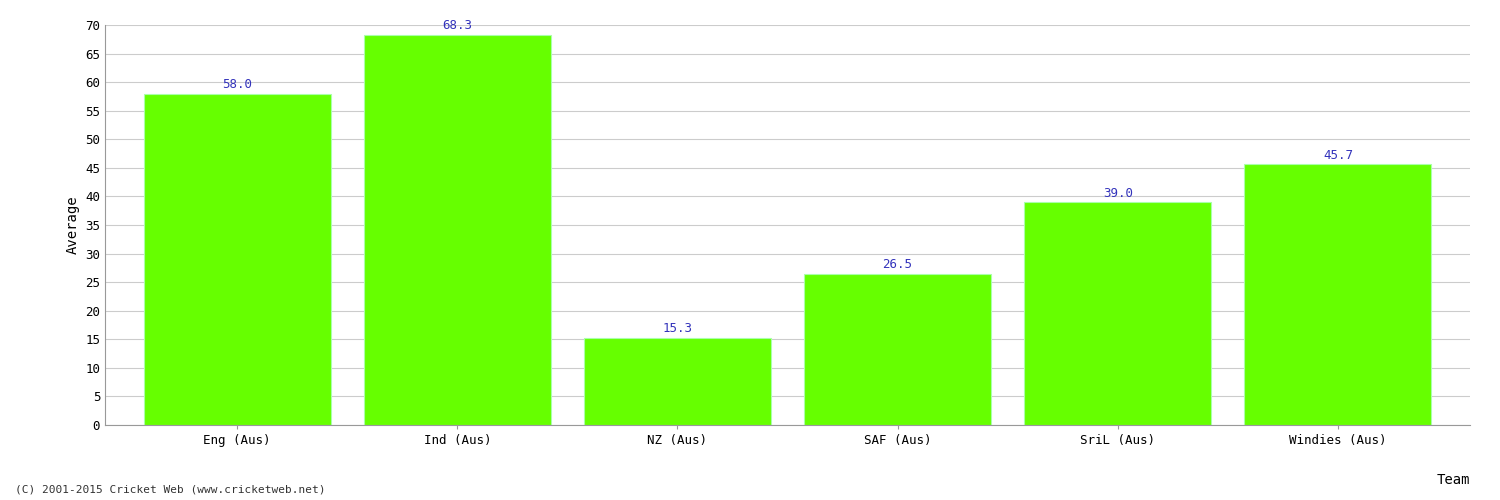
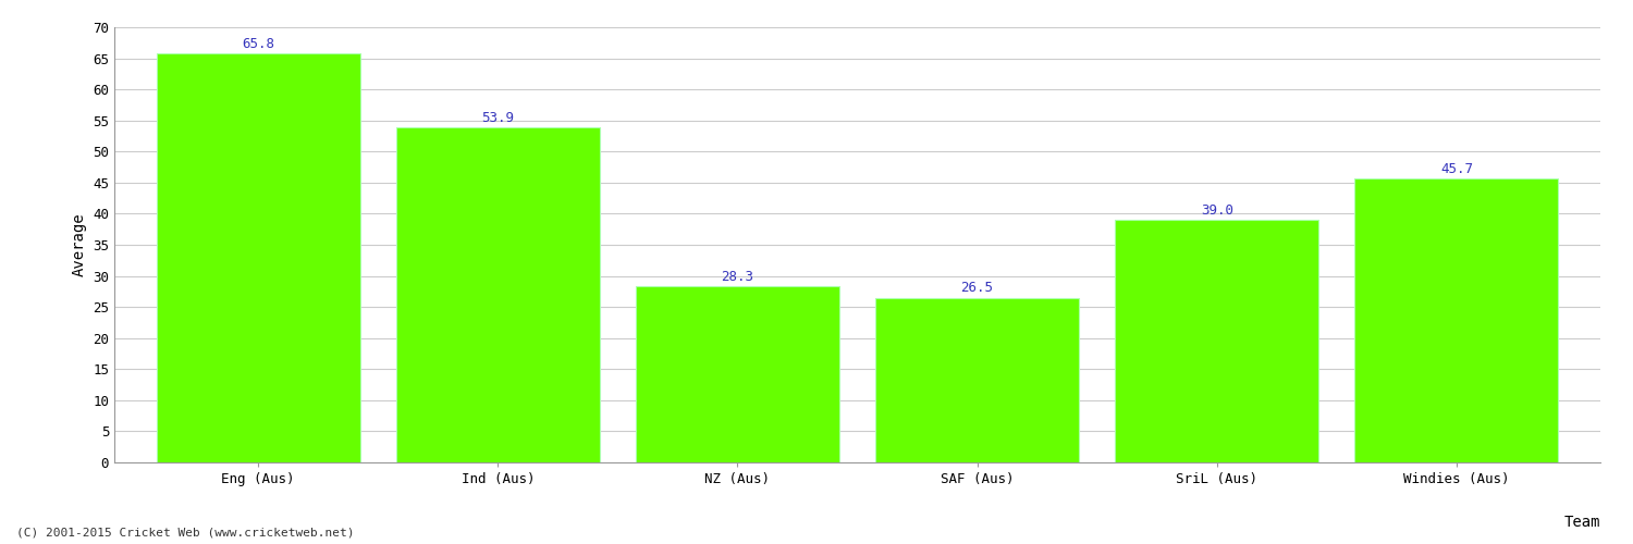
Eng (Aus): 58.0 -> 65.8
Ind (Aus): 68.3 -> 53.9
NZ (Aus): 15.3 -> 28.3
